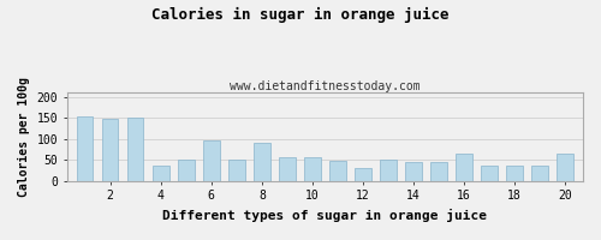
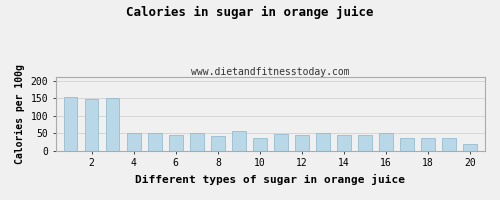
4: 35 -> 52
6: 95 -> 46
8: 90 -> 43
10: 55 -> 37
12: 30 -> 45
16: 65 -> 50
20: 65 -> 20
